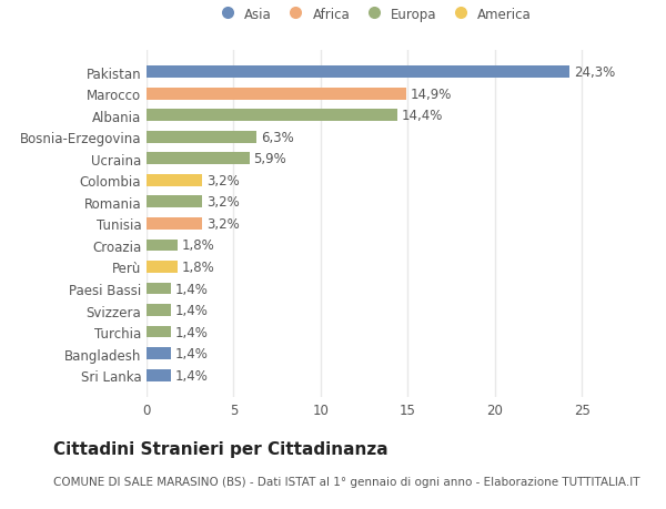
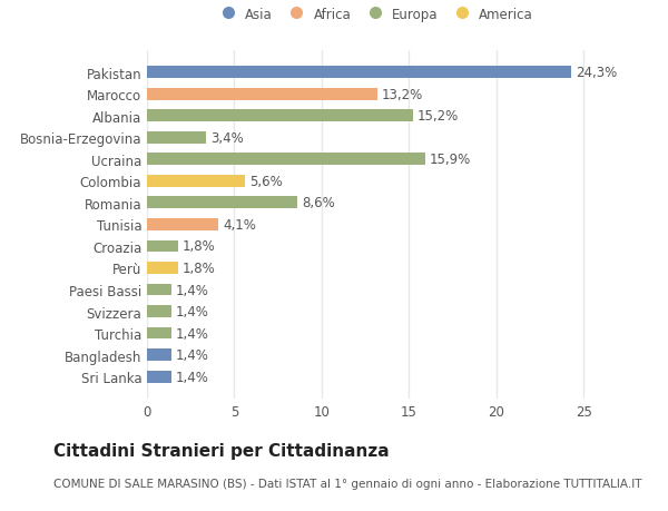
Marocco: 14,9% -> 13,2%
Albania: 14,4% -> 15,2%
Bosnia-Erzegovina: 6,3% -> 3,4%
Ucraina: 5,9% -> 15,9%
Colombia: 3,2% -> 5,6%
Romania: 3,2% -> 8,6%
Tunisia: 3,2% -> 4,1%
